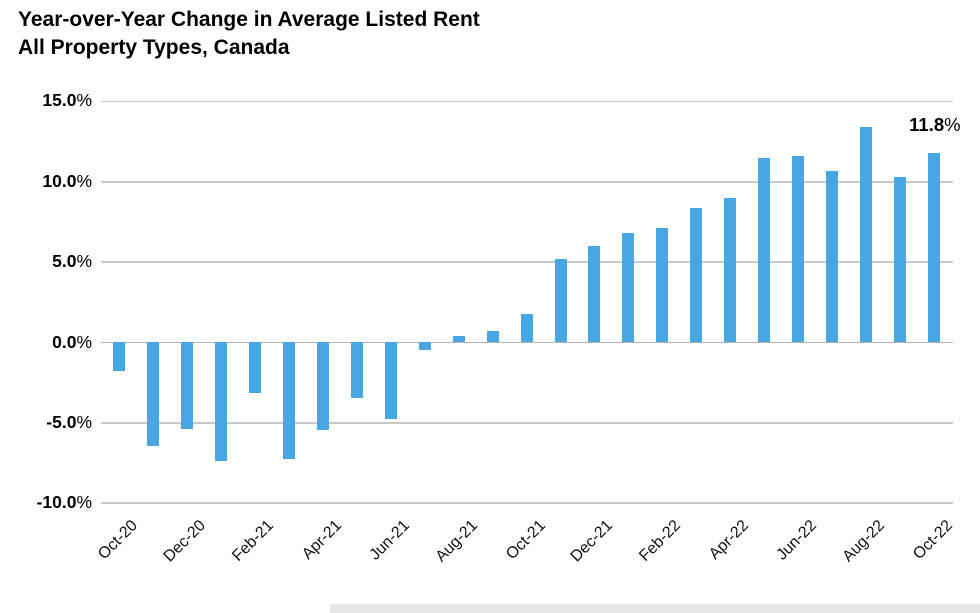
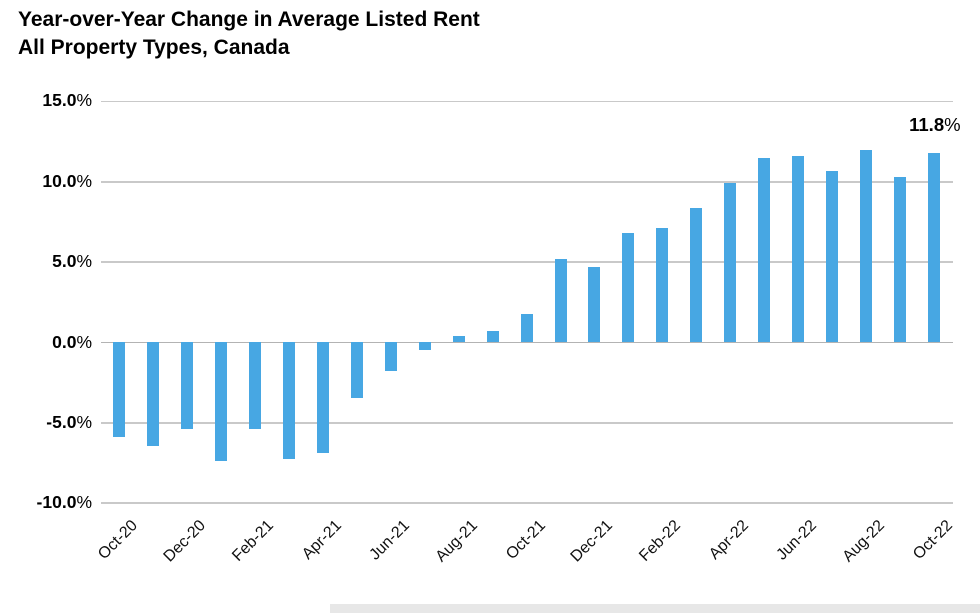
Oct-20: -1.8 -> -5.9
Feb-21: -3.2 -> -5.4
Apr-21: -5.5 -> -6.9
Jun-21: -4.8 -> -1.8
Dec-21: 6.0 -> 4.7
Apr-22: 9.0 -> 9.9
Aug-22: 13.4 -> 12.0
